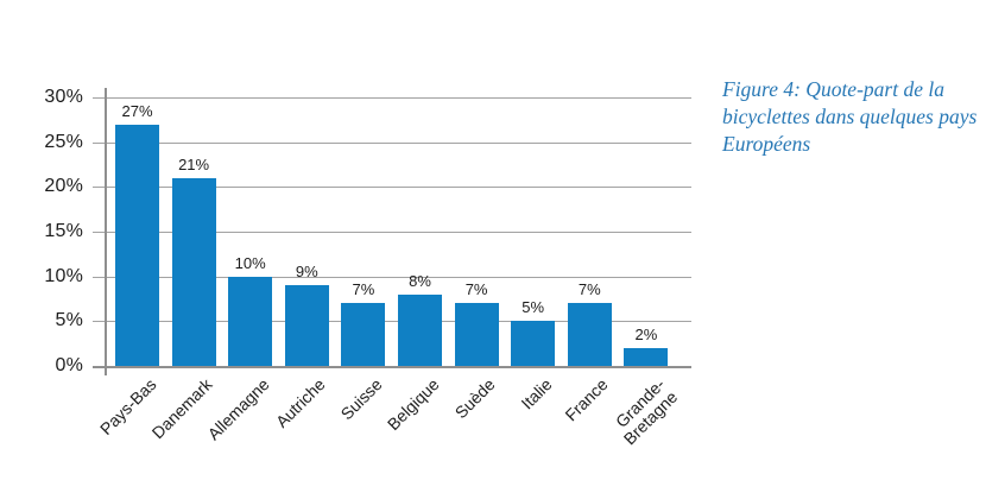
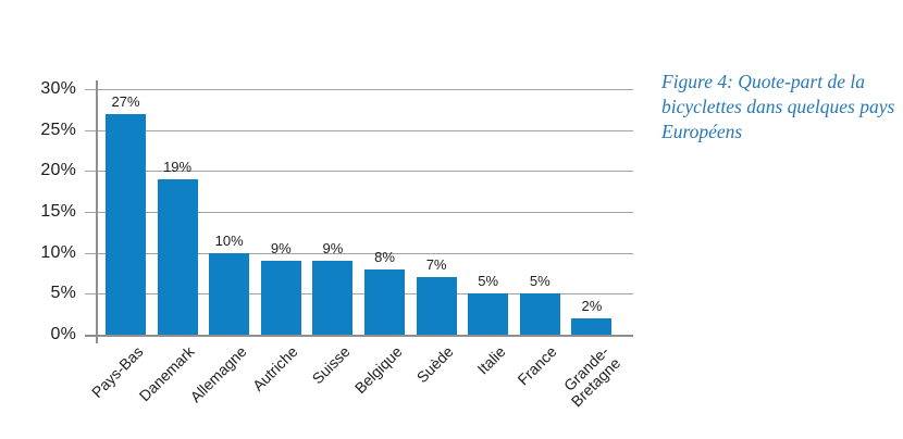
Danemark: 21% -> 19%
Suisse: 7% -> 9%
France: 7% -> 5%
